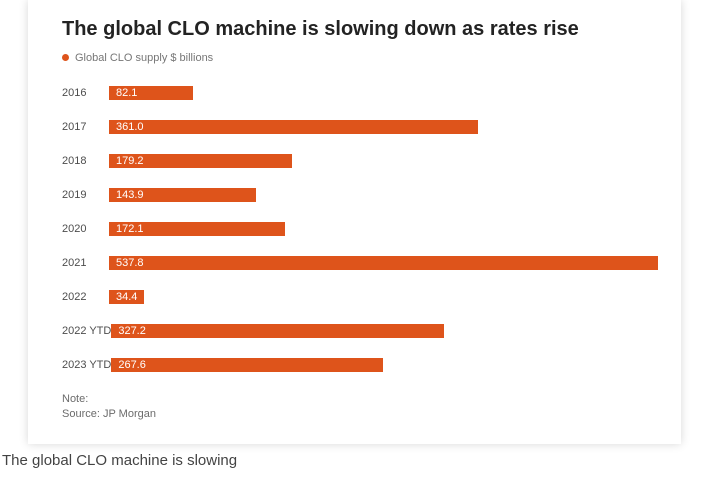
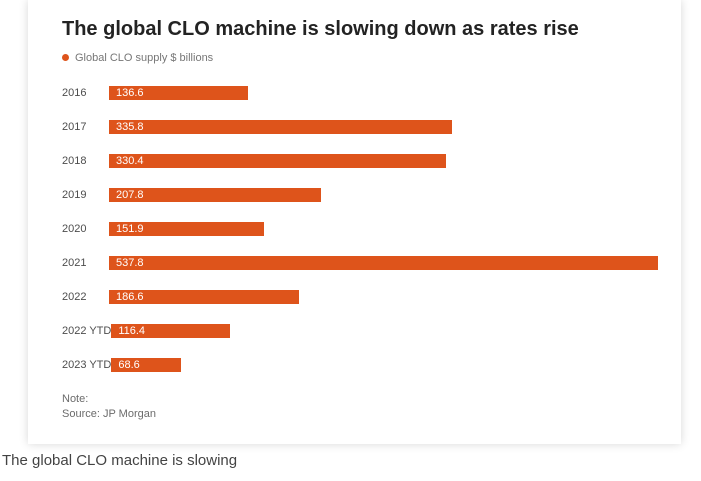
2016: 82.1 -> 136.6
2017: 361.0 -> 335.8
2018: 179.2 -> 330.4
2019: 143.9 -> 207.8
2020: 172.1 -> 151.9
2022: 34.4 -> 186.6
2022 YTD: 327.2 -> 116.4
2023 YTD: 267.6 -> 68.6
